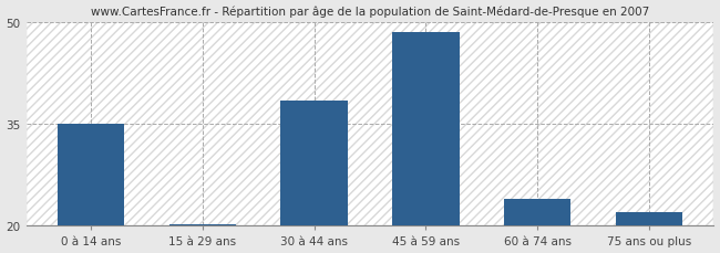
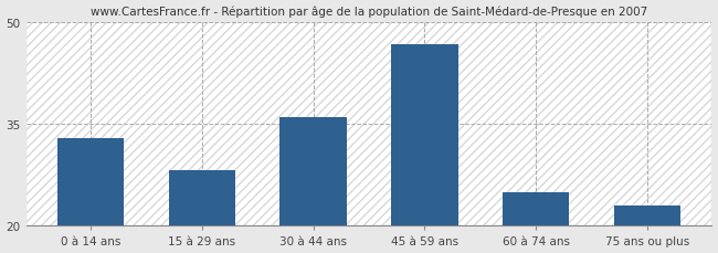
0 à 14 ans: 35.0 -> 33.0
15 à 29 ans: 20.2 -> 28.2
30 à 44 ans: 38.5 -> 36.0
45 à 59 ans: 48.5 -> 46.8
60 à 74 ans: 24.0 -> 25.0
75 ans ou plus: 22.0 -> 23.0
